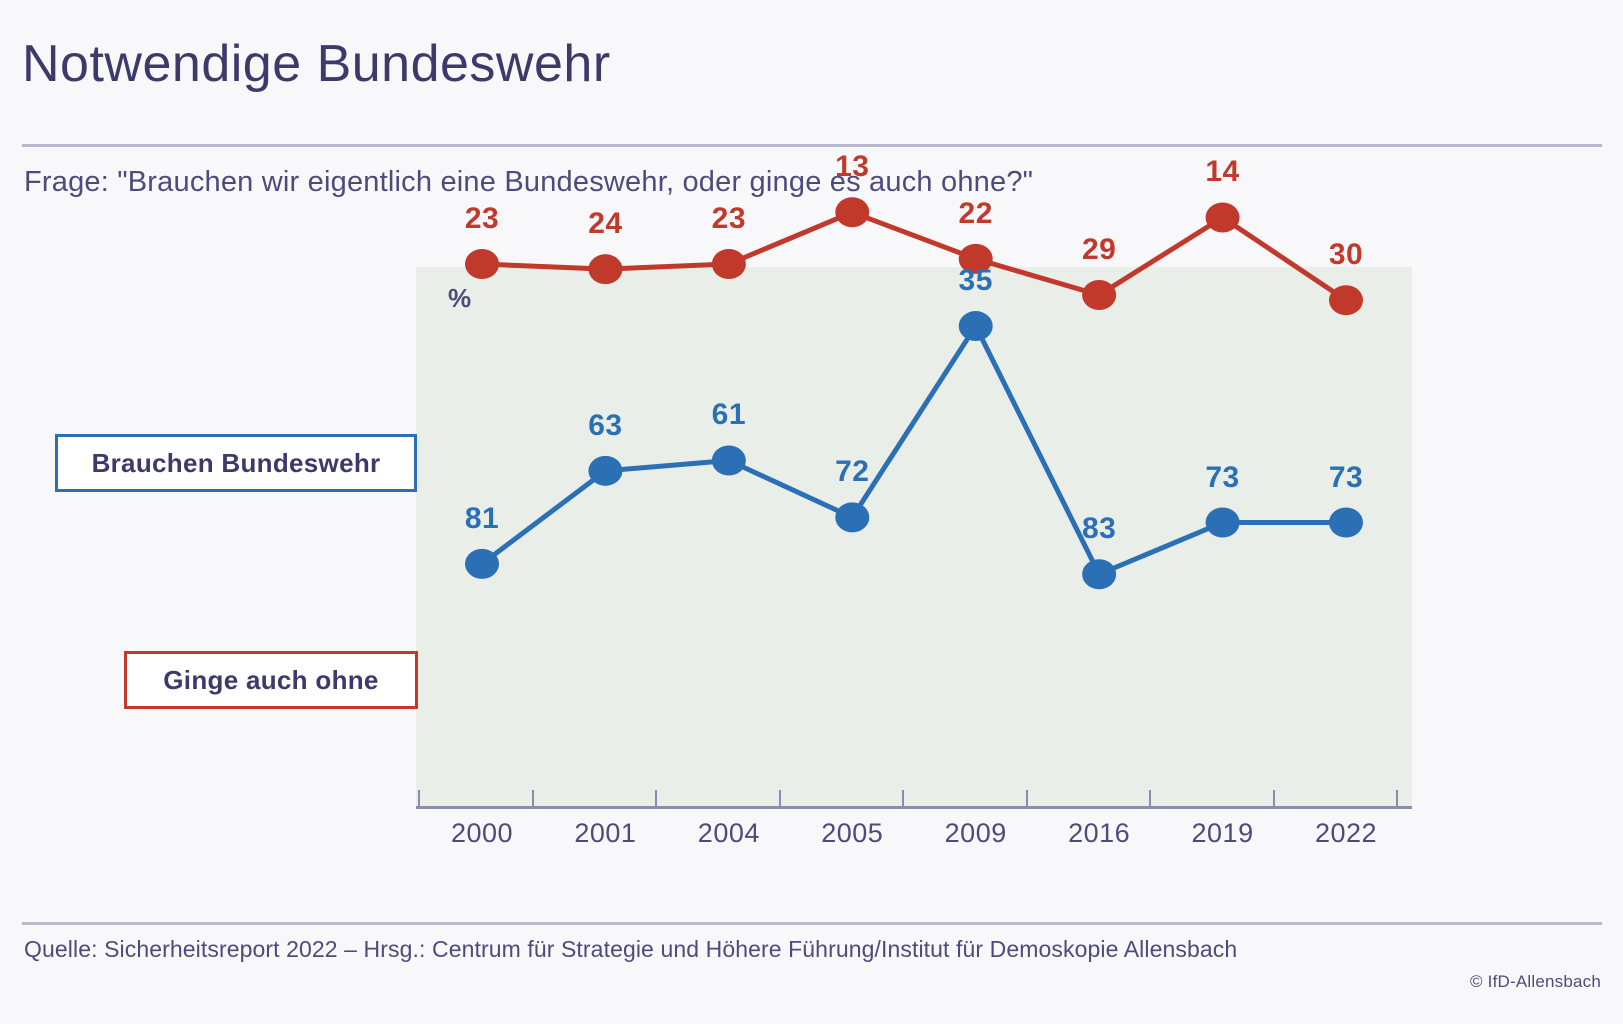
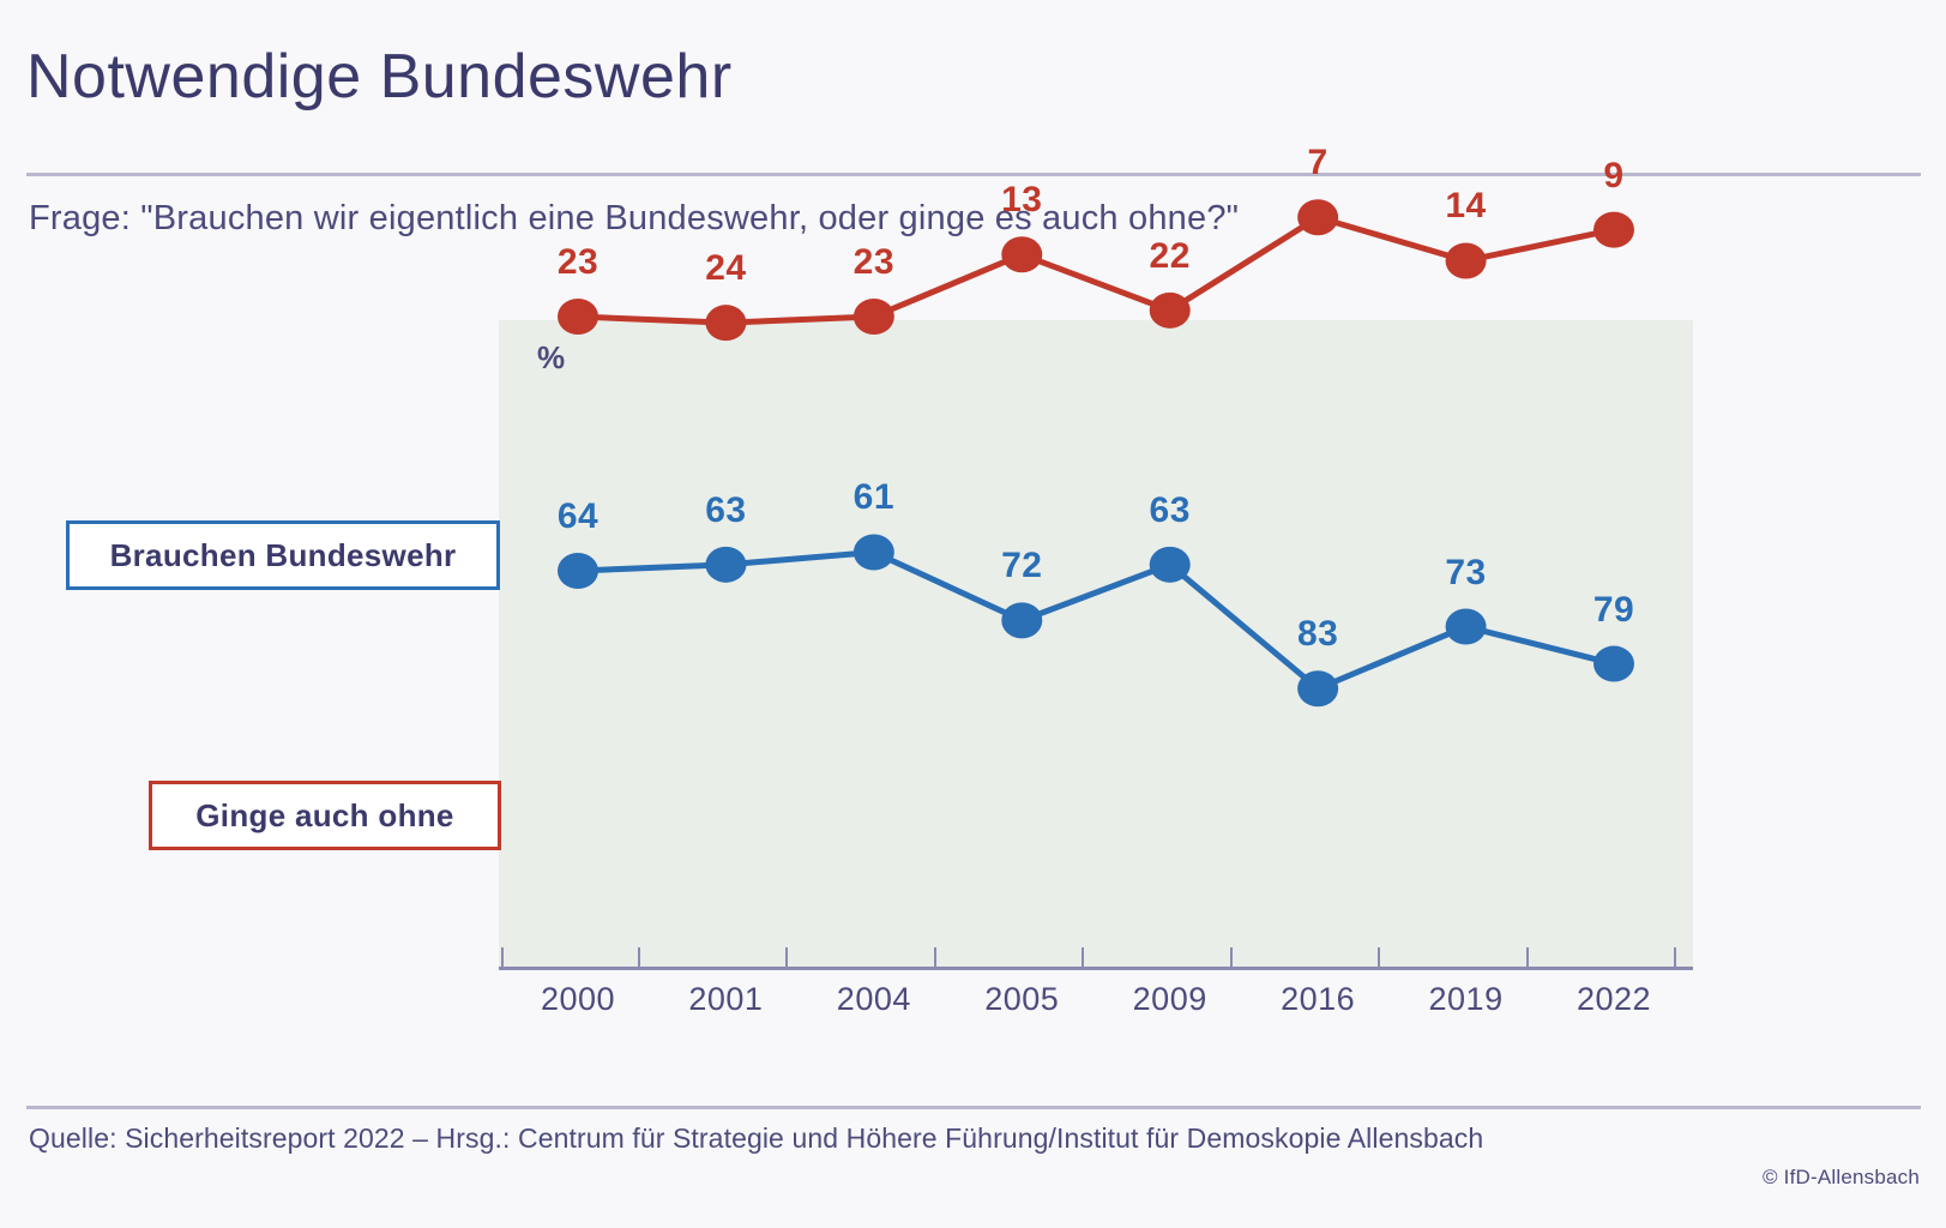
Brauchen Bundeswehr/2000: 81 -> 64
Brauchen Bundeswehr/2009: 35 -> 63
Ginge auch ohne/2016: 29 -> 7
Brauchen Bundeswehr/2022: 73 -> 79
Ginge auch ohne/2022: 30 -> 9
